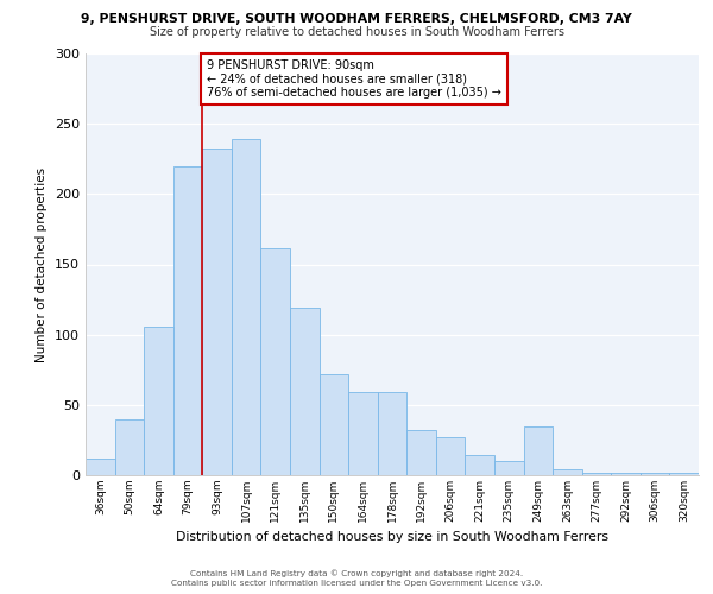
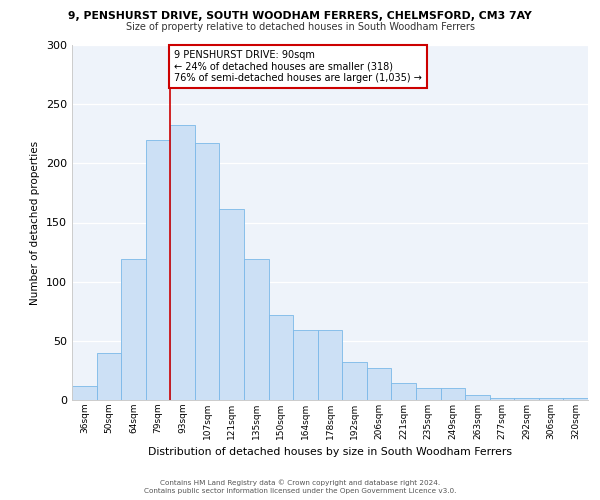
64sqm: 106 -> 119
107sqm: 239 -> 217
249sqm: 35 -> 10
